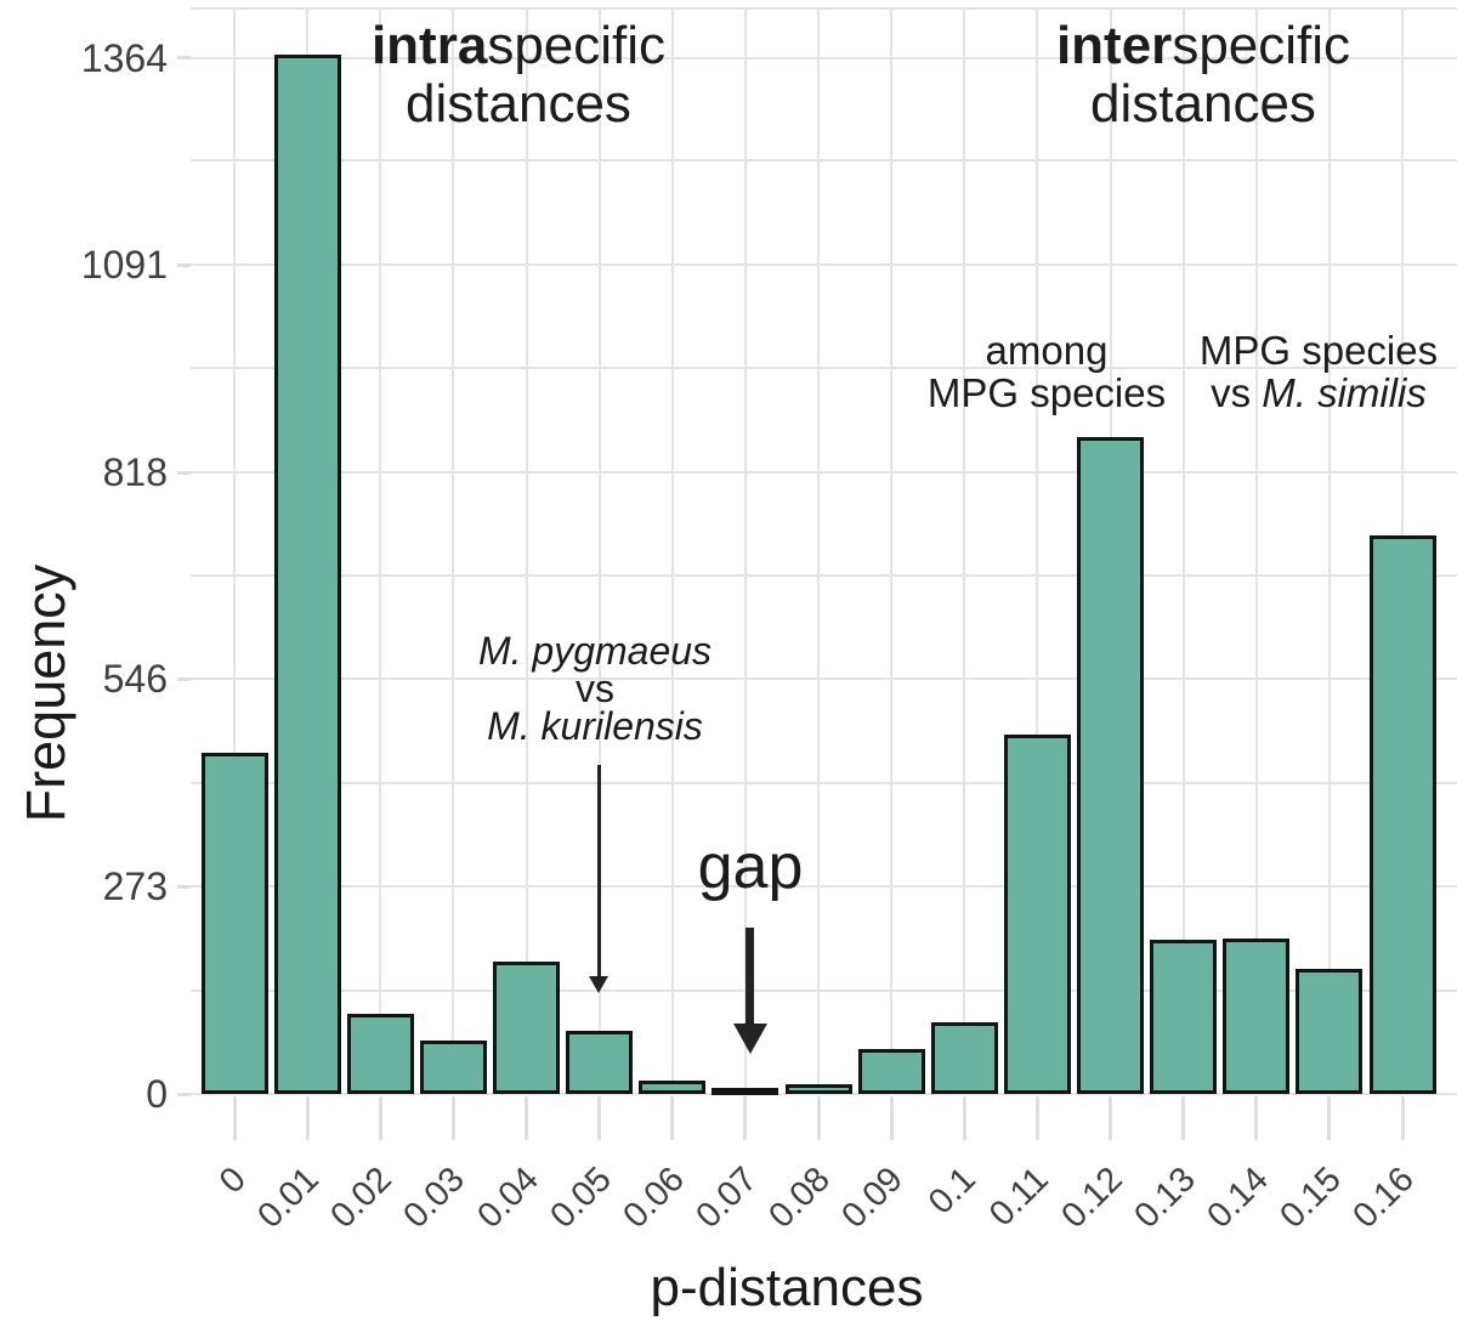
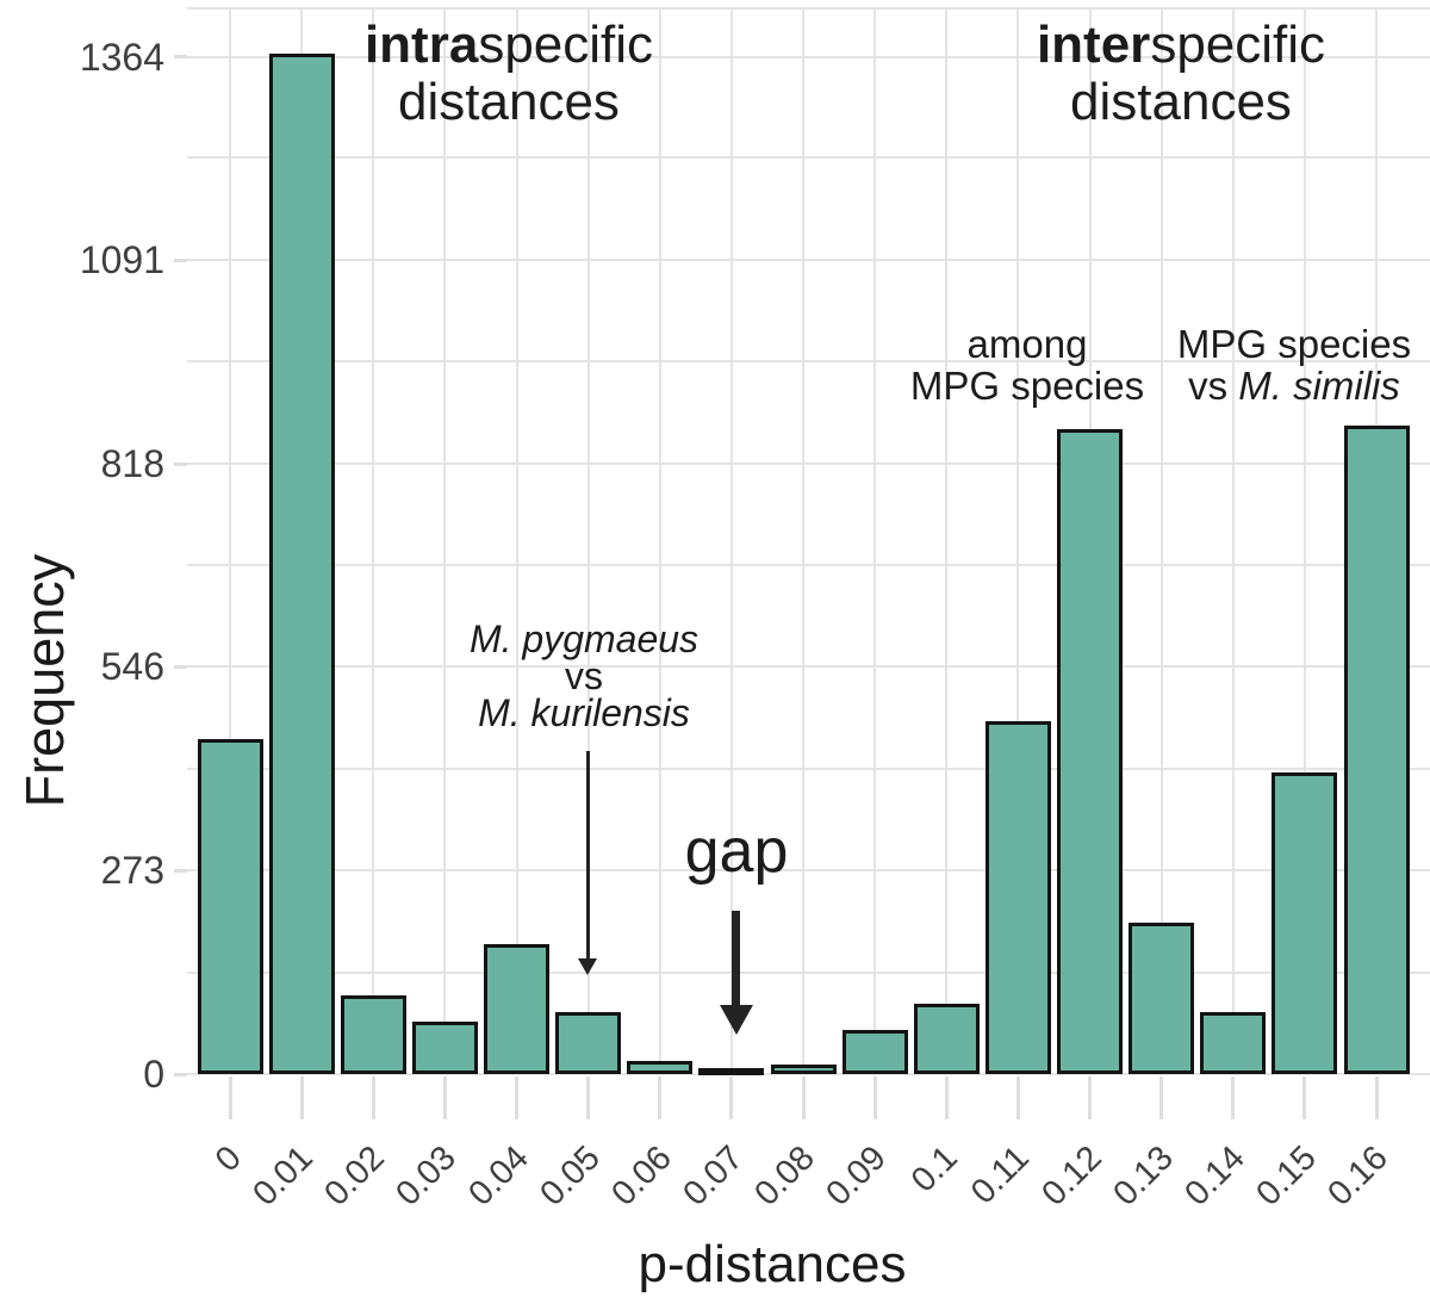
0.14: 200 -> 80
0.15: 160 -> 400
0.16: 730 -> 860
